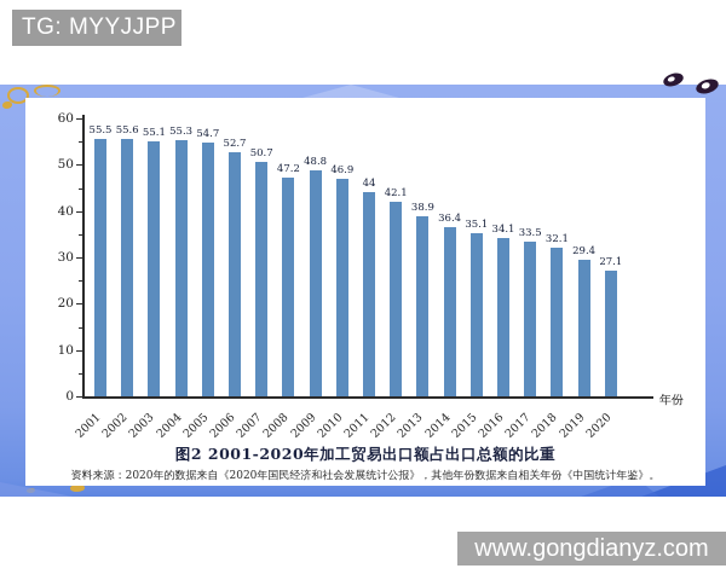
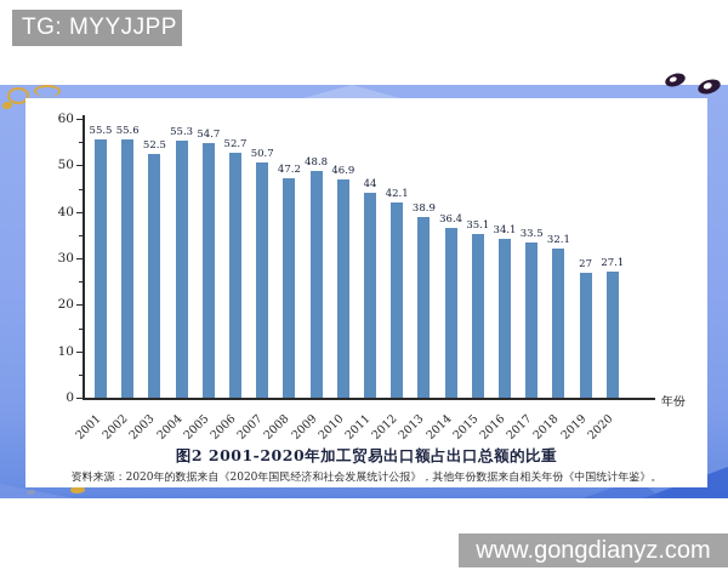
2003: 55.1 -> 52.5
2019: 29.4 -> 27
